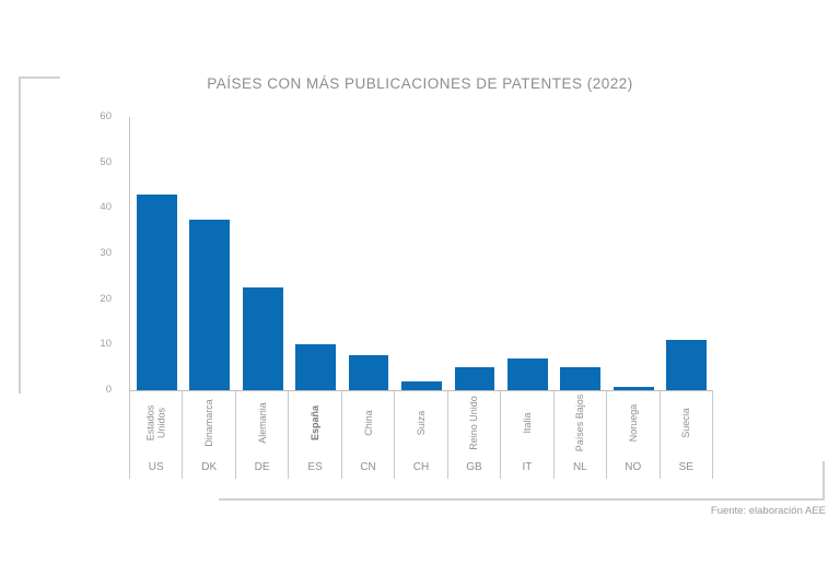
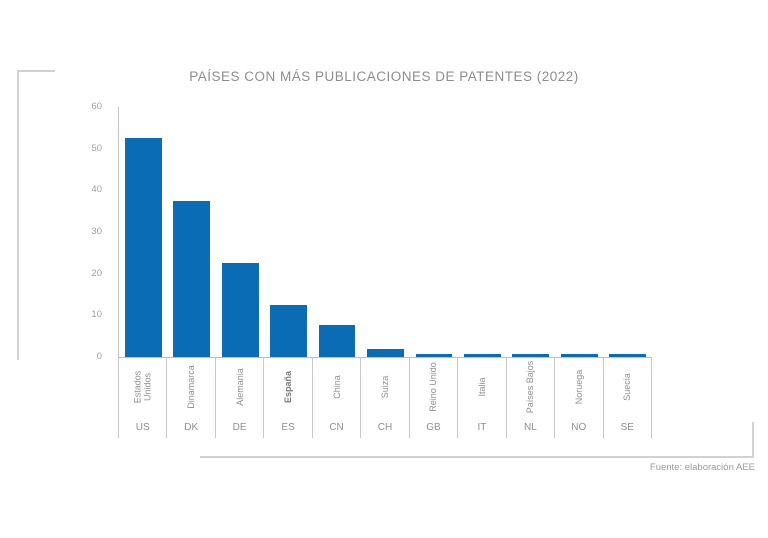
Estados Unidos: 43 -> 52
España: 10 -> 12
Reino Unido: 5 -> 1
Italia: 7 -> 1
Países Bajos: 5 -> 1
Suecia: 11 -> 1
